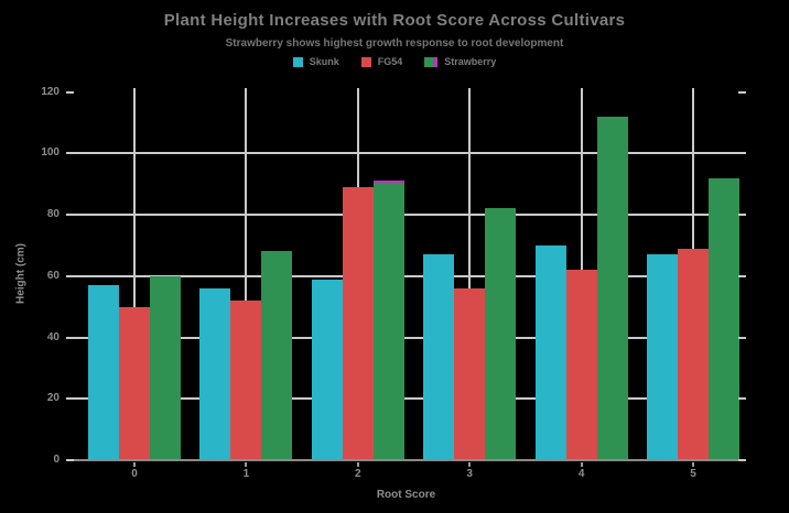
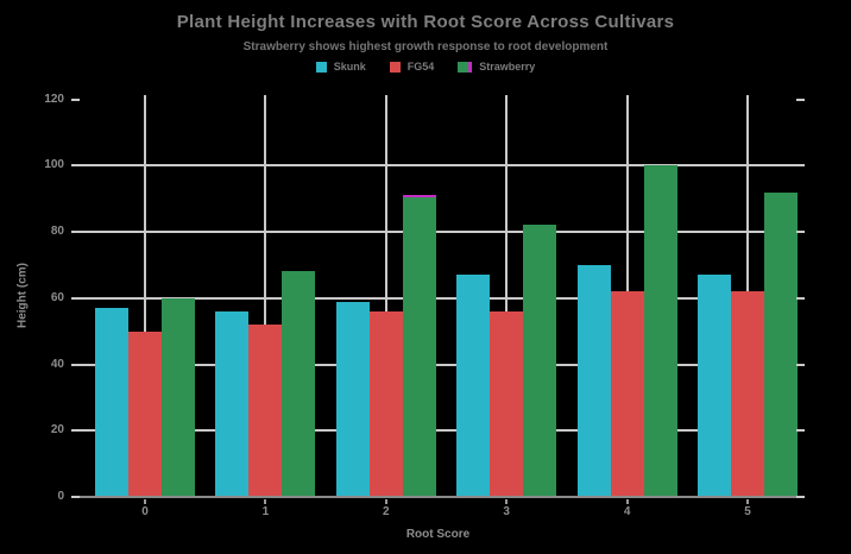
FG54/2: 89 -> 56
Strawberry/4: 112 -> 100
FG54/5: 69 -> 62
